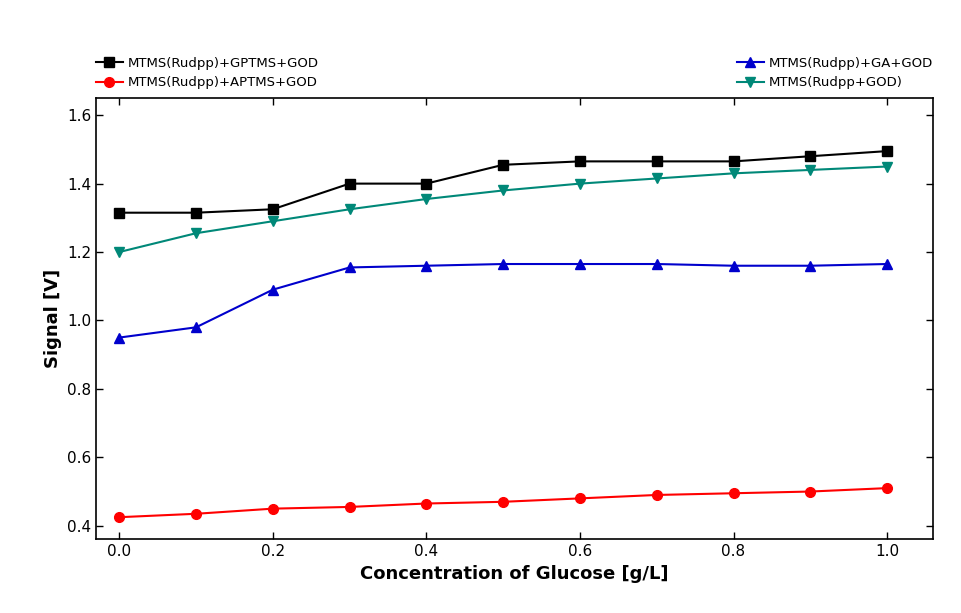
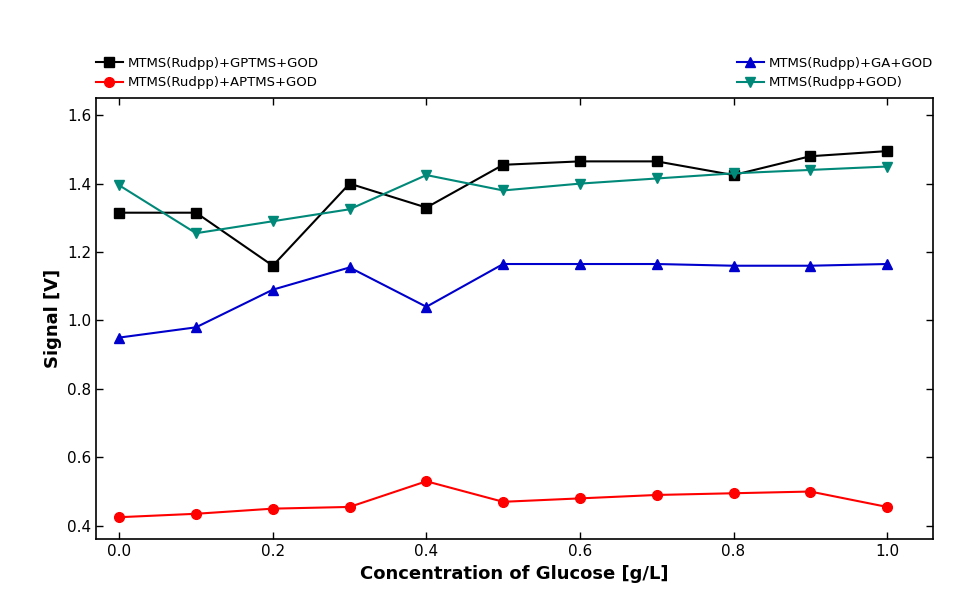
MTMS(Rudpp+GOD)/0.0: 1.200 -> 1.395
MTMS(Rudpp)+GPTMS+GOD/0.2: 1.325 -> 1.160
MTMS(Rudpp)+GPTMS+GOD/0.4: 1.400 -> 1.330
MTMS(Rudpp)+APTMS+GOD/0.4: 0.465 -> 0.530
MTMS(Rudpp)+GA+GOD/0.4: 1.160 -> 1.040
MTMS(Rudpp+GOD)/0.4: 1.355 -> 1.425
MTMS(Rudpp)+GPTMS+GOD/0.8: 1.465 -> 1.425
MTMS(Rudpp)+APTMS+GOD/1.0: 0.510 -> 0.455
